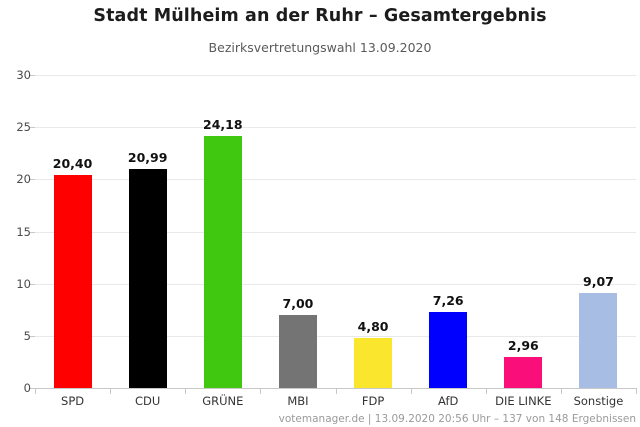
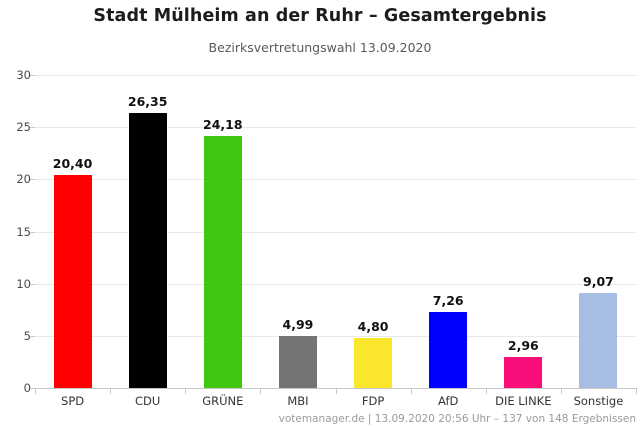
CDU: 20,99 -> 26,35
MBI: 7,00 -> 4,99
